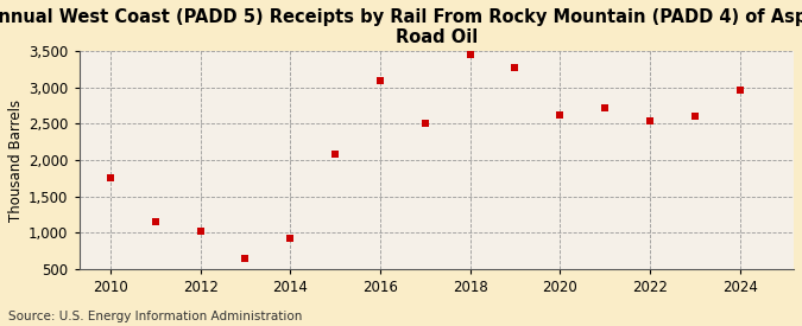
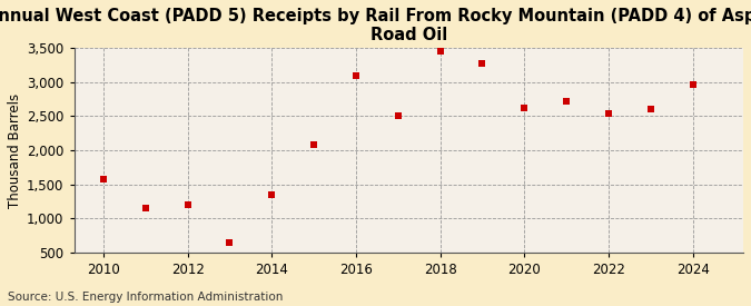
2010: 1,750 -> 1,580
2012: 1,020 -> 1,200
2014: 920 -> 1,340
